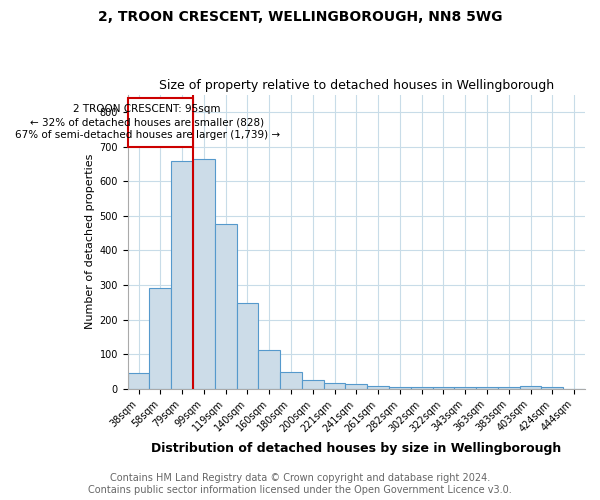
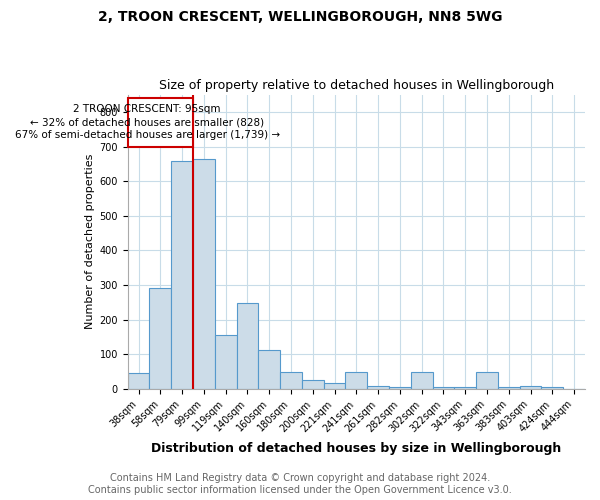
119sqm: 475 -> 155
241sqm: 15 -> 50
302sqm: 5 -> 50
363sqm: 6 -> 50
